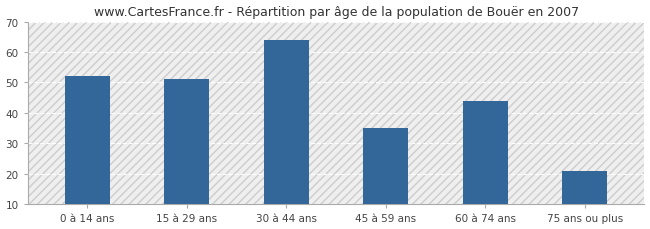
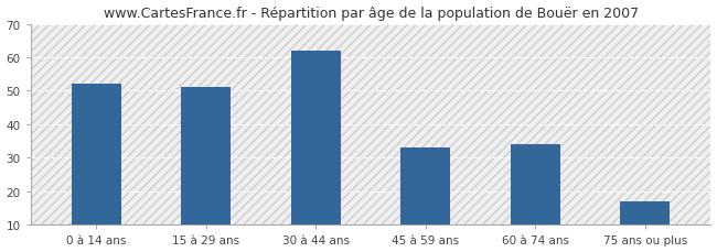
30 à 44 ans: 64 -> 62
45 à 59 ans: 35 -> 33
60 à 74 ans: 44 -> 34
75 ans ou plus: 21 -> 17
